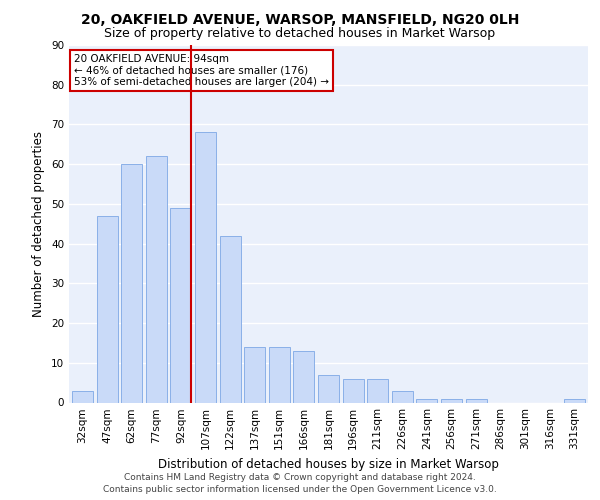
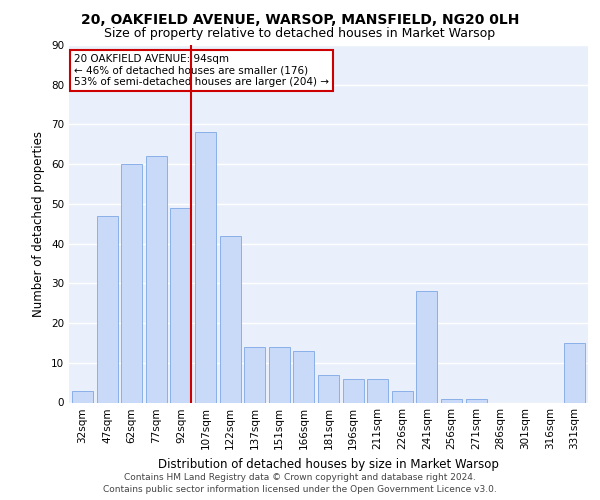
241sqm: 1 -> 28
331sqm: 1 -> 15
